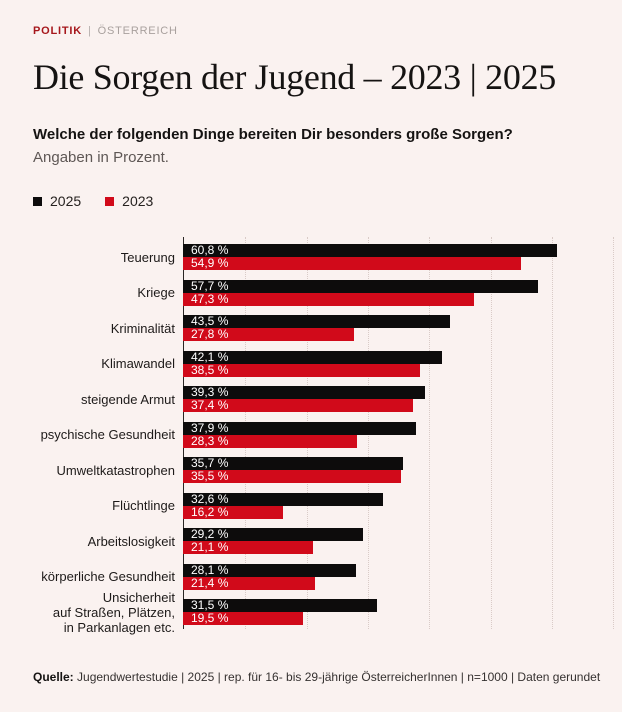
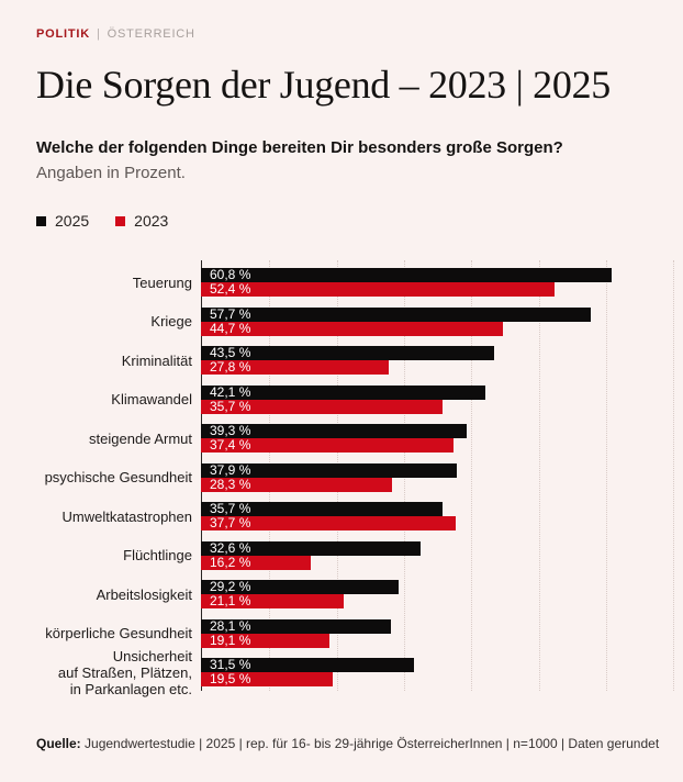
2023/Teuerung: 54,9 -> 52,4
2023/Kriege: 47,3 -> 44,7
2023/Klimawandel: 38,5 -> 35,7
2023/Umweltkatastrophen: 35,5 -> 37,7
2023/körperliche Gesundheit: 21,4 -> 19,1
